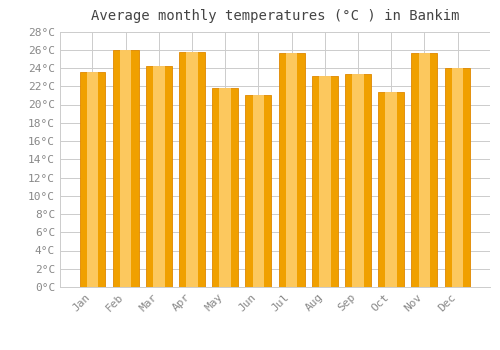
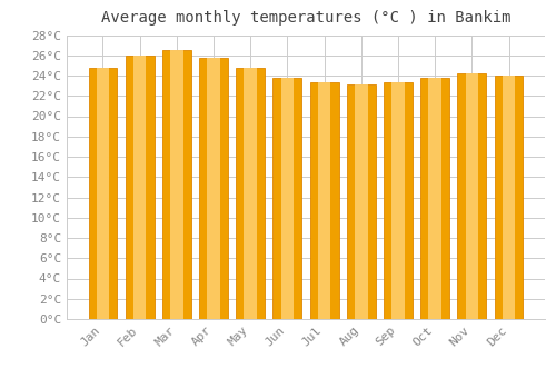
Jan: 23.6°C -> 24.8°C
Mar: 24.2°C -> 26.5°C
May: 21.8°C -> 24.8°C
Jun: 21.0°C -> 23.8°C
Jul: 25.6°C -> 23.3°C
Oct: 21.4°C -> 23.8°C
Nov: 25.6°C -> 24.2°C
